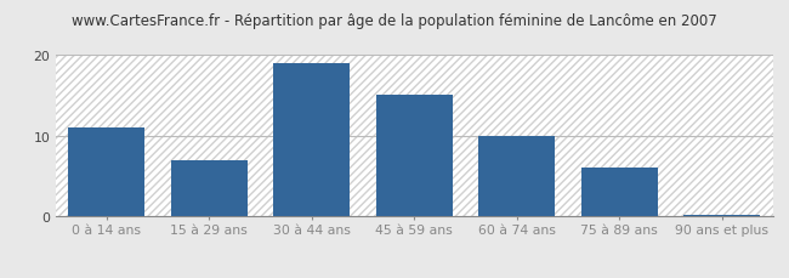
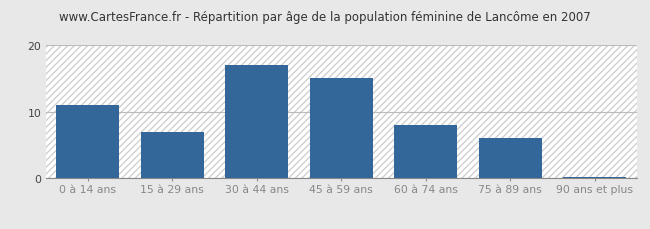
30 à 44 ans: 19.0 -> 17.0
60 à 74 ans: 10.0 -> 8.0
